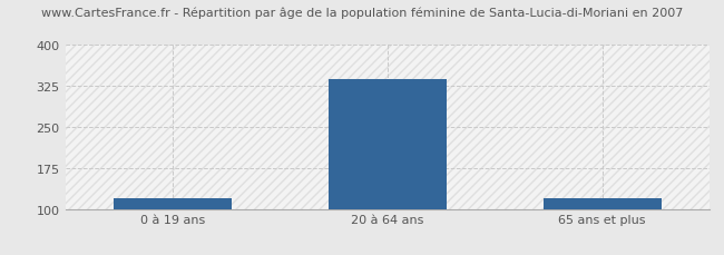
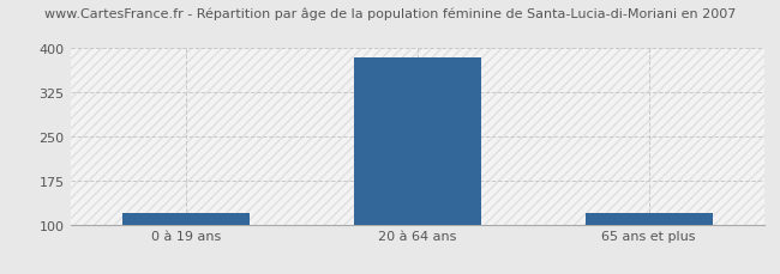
20 à 64 ans: 338 -> 385
